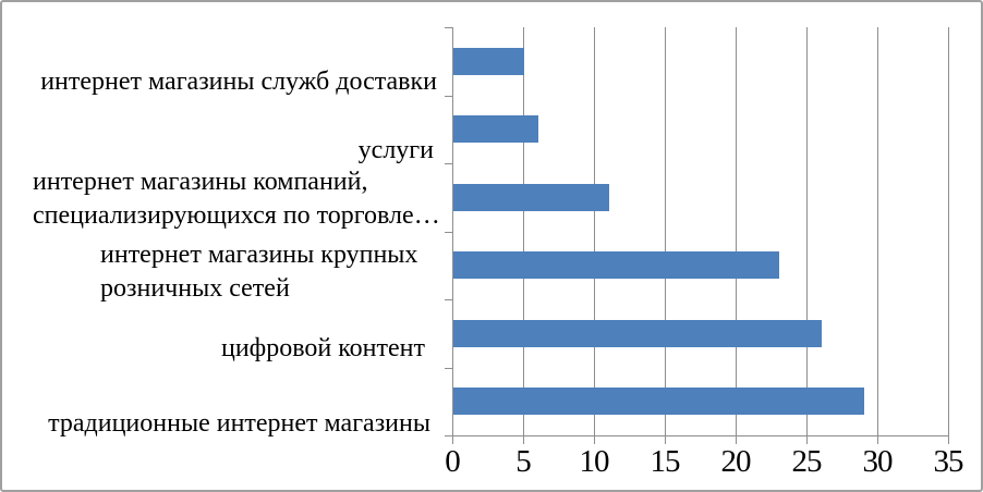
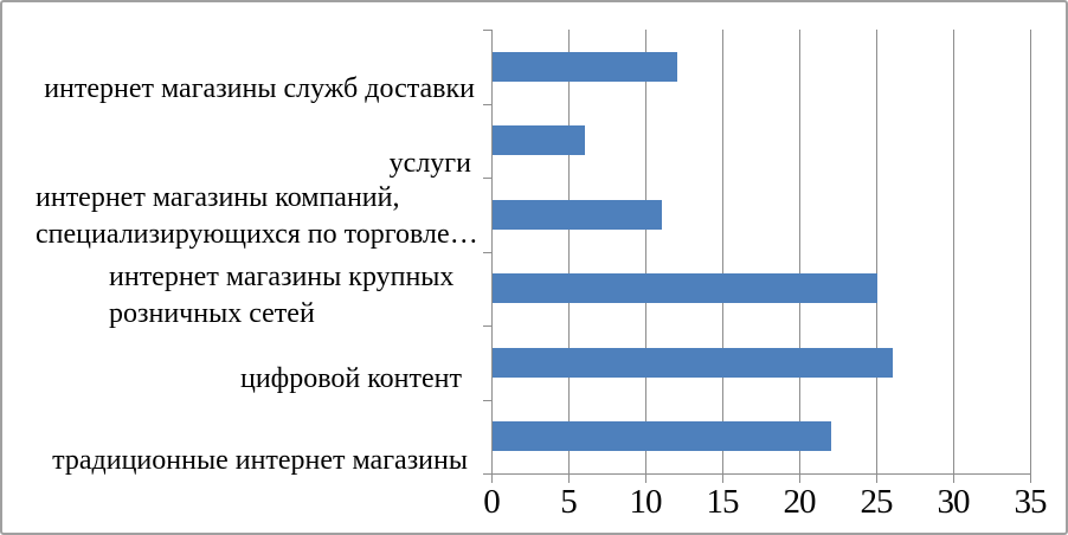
интернет магазины служб доставки: 5 -> 12
интернет магазины крупных розничных сетей: 23 -> 25
традиционные интернет магазины: 29 -> 22
